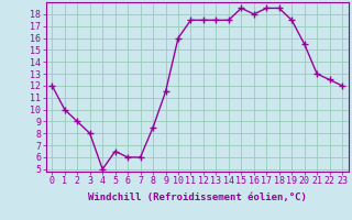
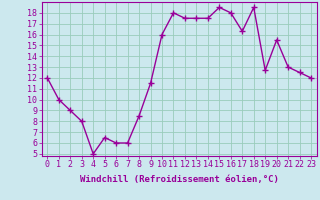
11: 17.5 -> 18.0
17: 18.5 -> 16.3
19: 17.5 -> 12.7
